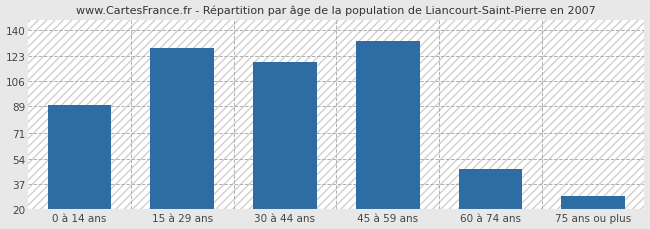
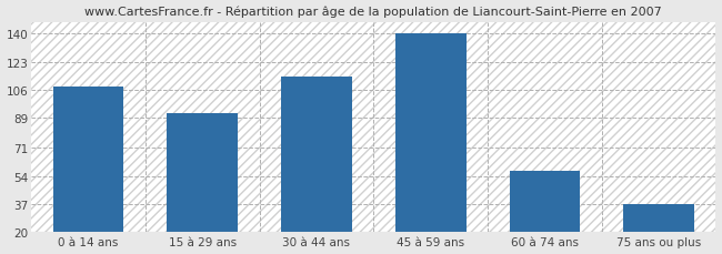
0 à 14 ans: 90 -> 108
15 à 29 ans: 128 -> 92
30 à 44 ans: 119 -> 114
45 à 59 ans: 133 -> 140
60 à 74 ans: 47 -> 57
75 ans ou plus: 29 -> 37
